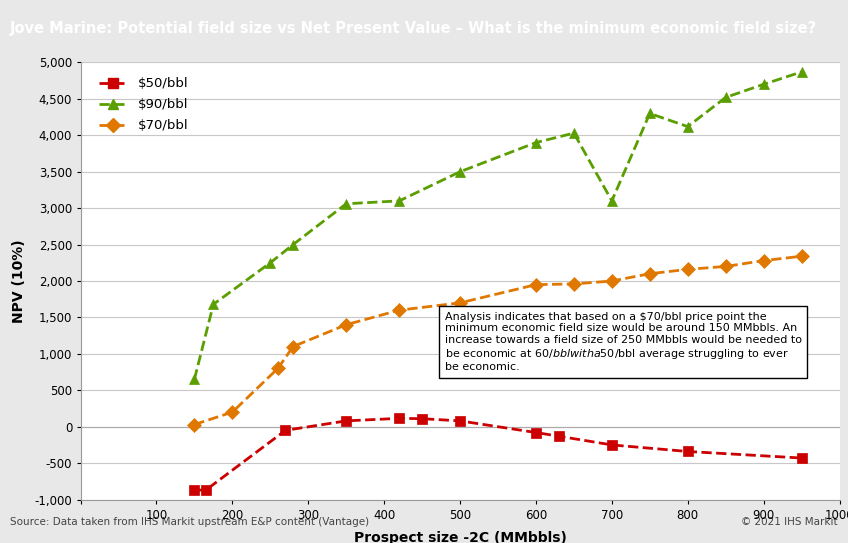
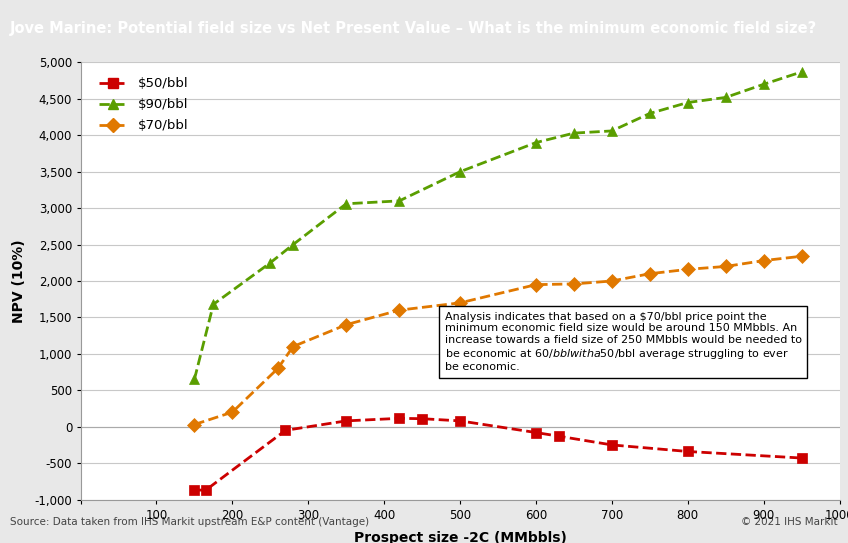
$90/bbl/700: 3,100 -> 4,060
$90/bbl/800: 4,120 -> 4,450
